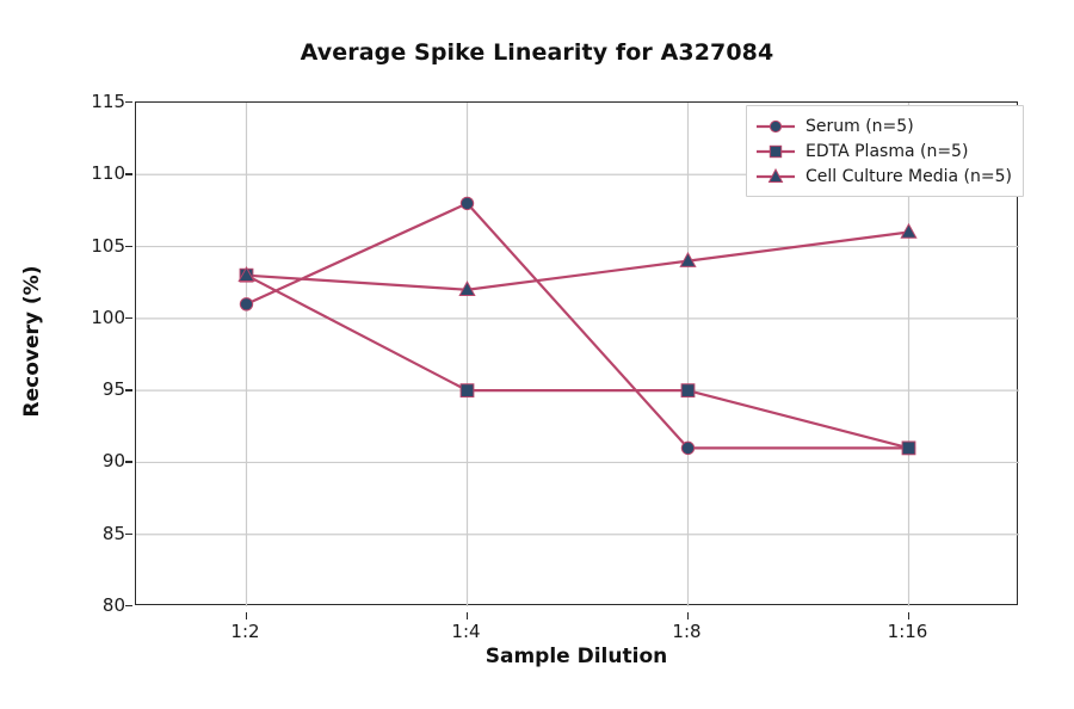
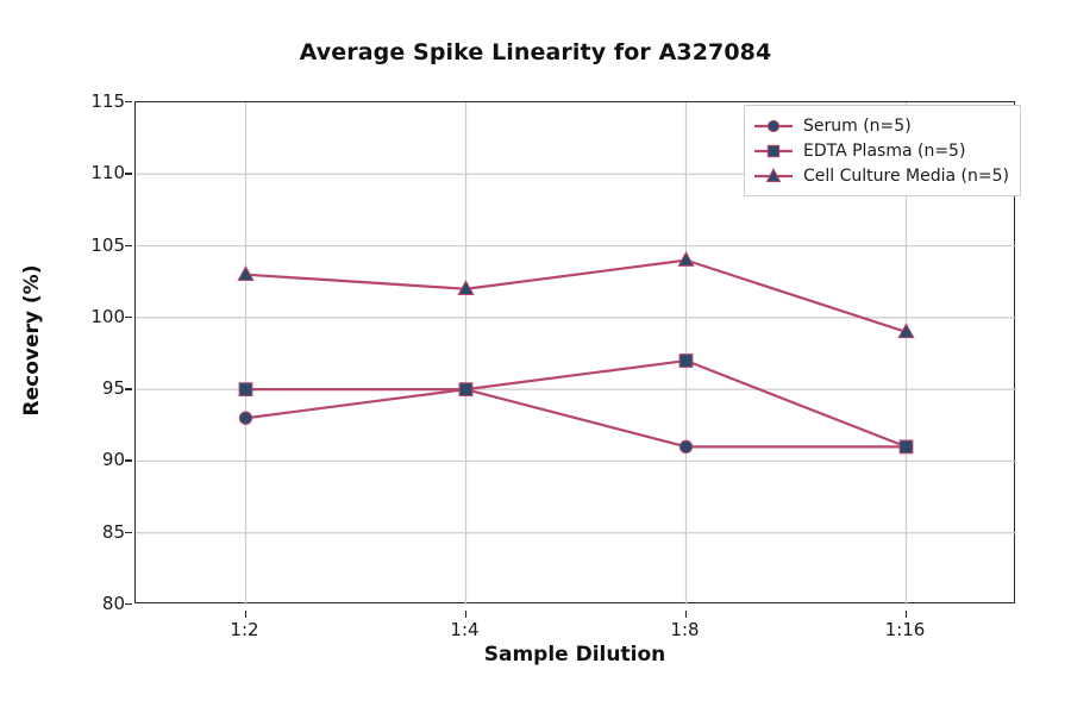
Serum (n=5)/1:2: 101 -> 93
EDTA Plasma (n=5)/1:2: 103 -> 95
Serum (n=5)/1:4: 108 -> 95
EDTA Plasma (n=5)/1:8: 95 -> 97
Cell Culture Media (n=5)/1:16: 106 -> 99
